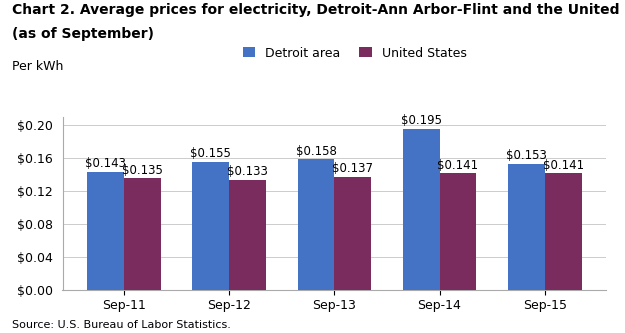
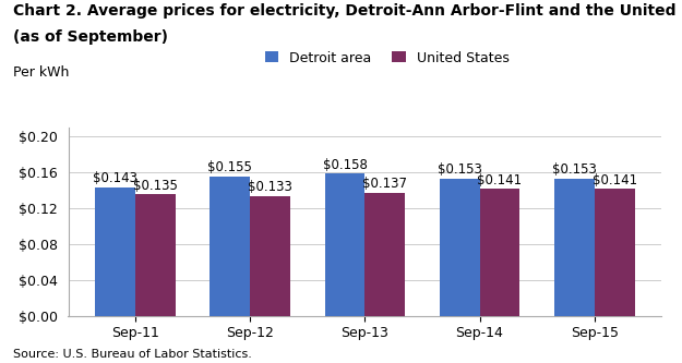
Detroit area/Sep-14: $0.195 -> $0.153
